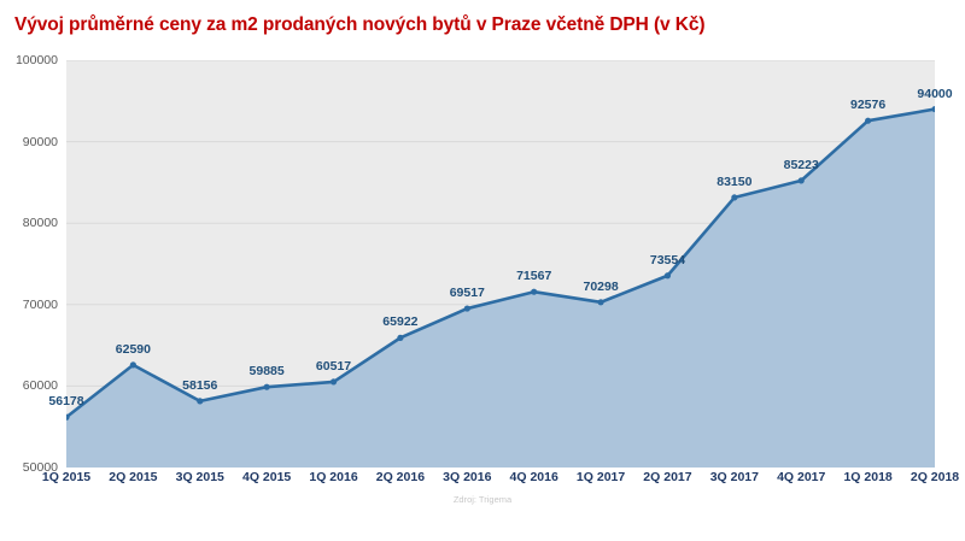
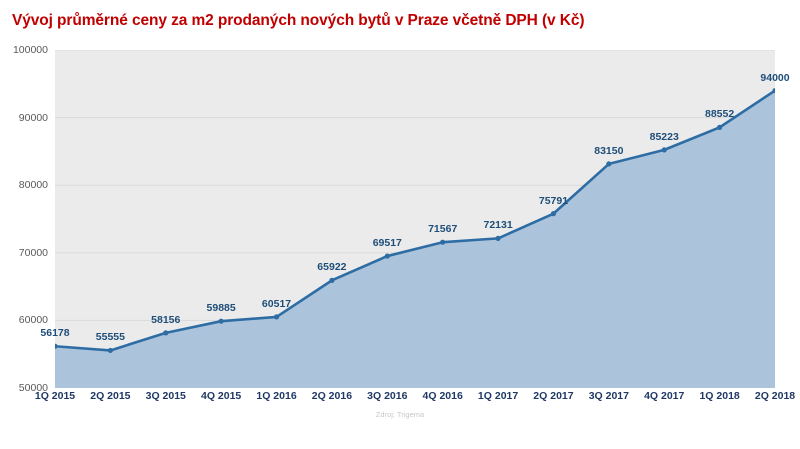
2Q 2015: 62590 -> 55555
1Q 2017: 70298 -> 72131
2Q 2017: 73554 -> 75791
1Q 2018: 92576 -> 88552
